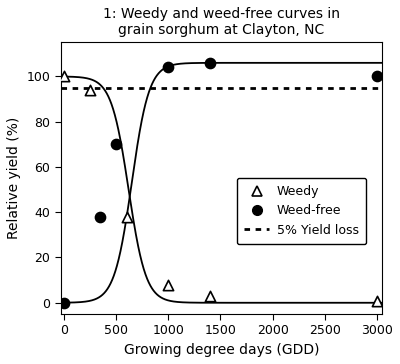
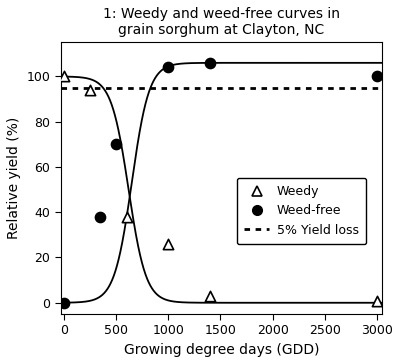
Weedy/1000: 8 -> 26
